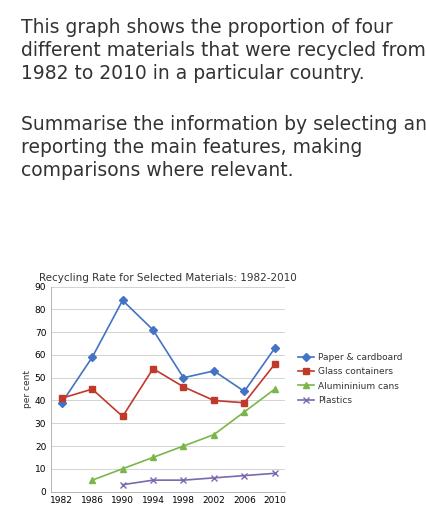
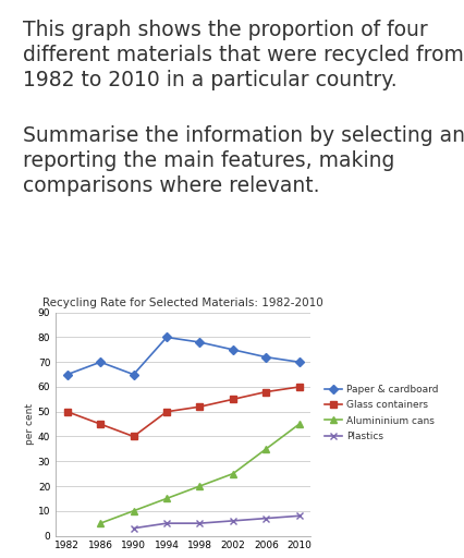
Paper & cardboard/1982: 39 -> 65
Glass containers/1982: 41 -> 50
Paper & cardboard/1986: 59 -> 70
Paper & cardboard/1990: 84 -> 65
Glass containers/1990: 33 -> 40
Paper & cardboard/1994: 71 -> 80
Glass containers/1994: 54 -> 50
Paper & cardboard/1998: 50 -> 78
Glass containers/1998: 46 -> 52
Paper & cardboard/2002: 53 -> 75
Glass containers/2002: 40 -> 55
Paper & cardboard/2006: 44 -> 72
Glass containers/2006: 39 -> 58
Paper & cardboard/2010: 63 -> 70
Glass containers/2010: 56 -> 60
